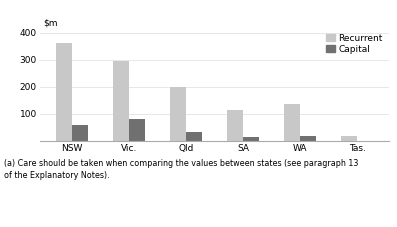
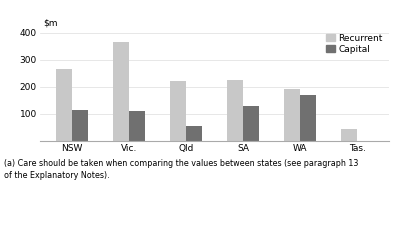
Recurrent/NSW: 360 -> 265
Capital/NSW: 58 -> 115
Recurrent/Vic.: 295 -> 365
Capital/Vic.: 80 -> 110
Recurrent/Qld: 200 -> 220
Capital/Qld: 33 -> 55
Recurrent/SA: 115 -> 225
Capital/SA: 15 -> 130
Recurrent/WA: 135 -> 190
Capital/WA: 17 -> 170
Recurrent/Tas.: 18 -> 45
